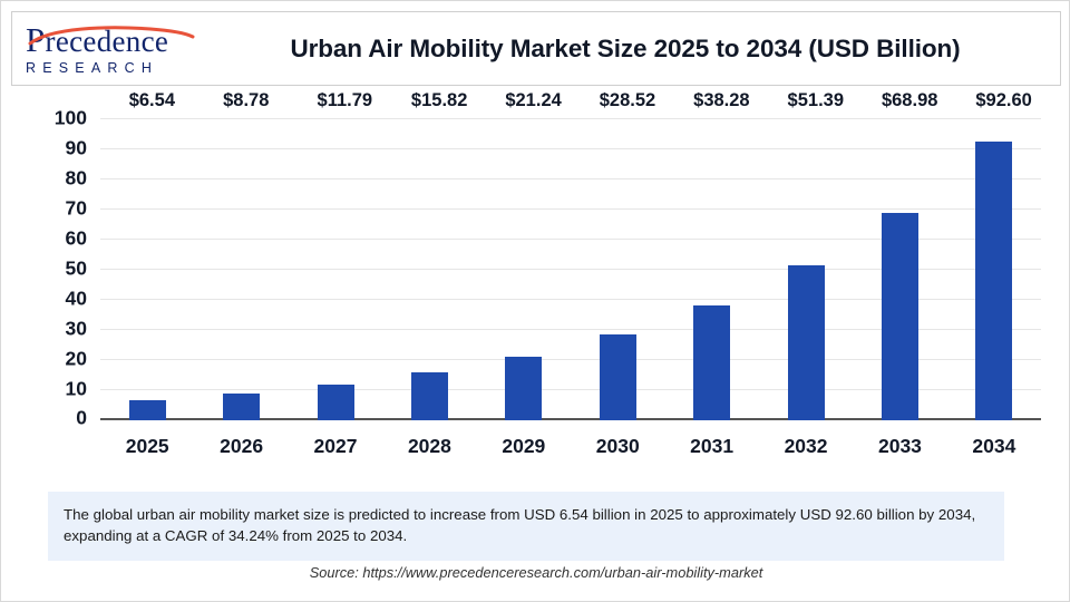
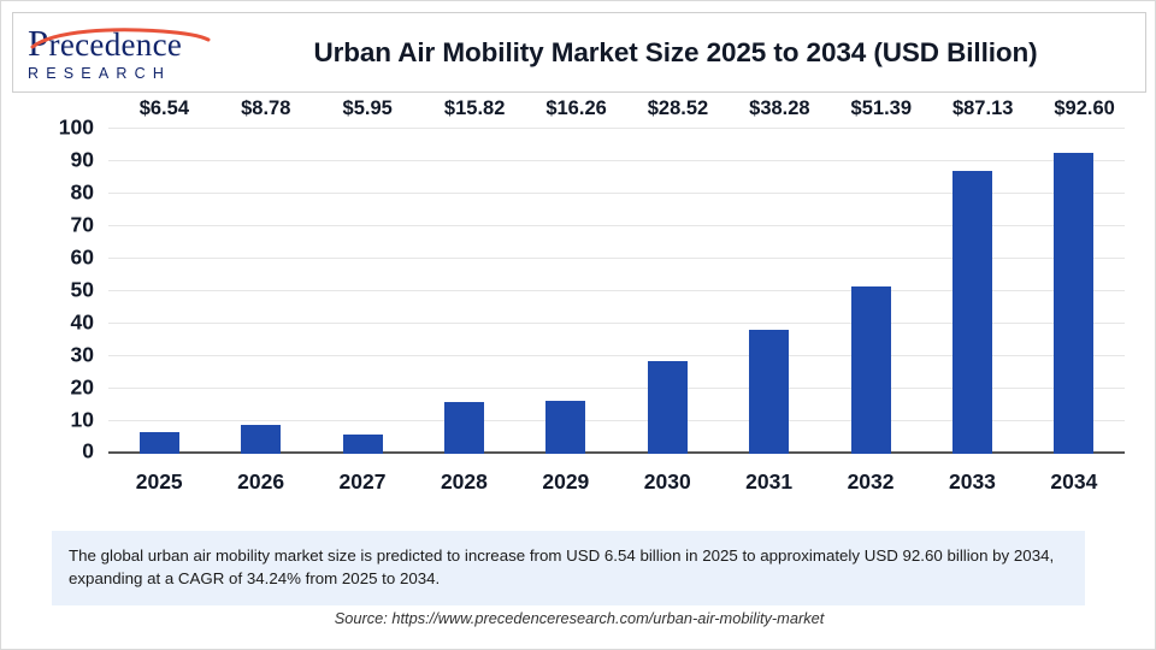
2027: $11.79 -> $5.95
2029: $21.24 -> $16.26
2033: $68.98 -> $87.13
